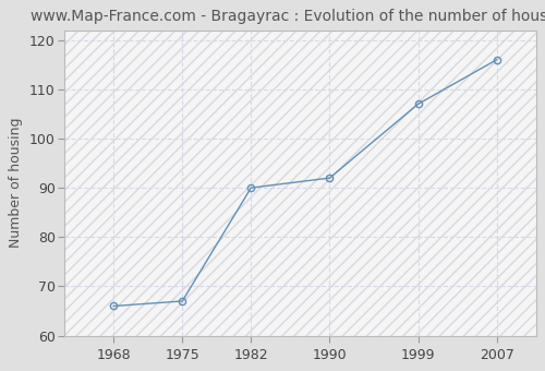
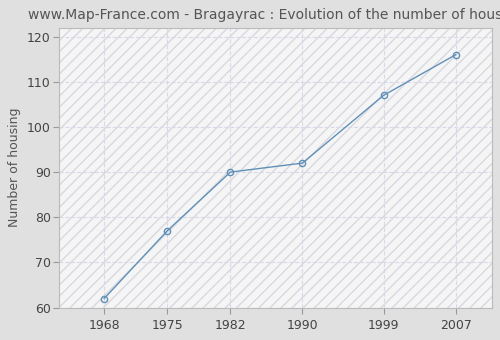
1968: 66 -> 62
1975: 67 -> 77
